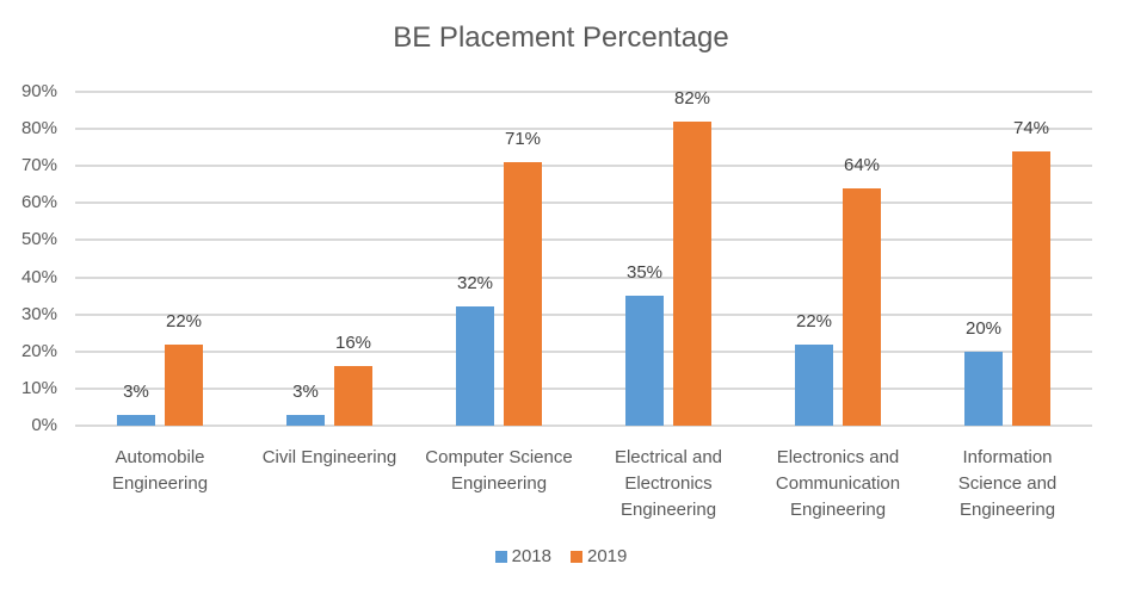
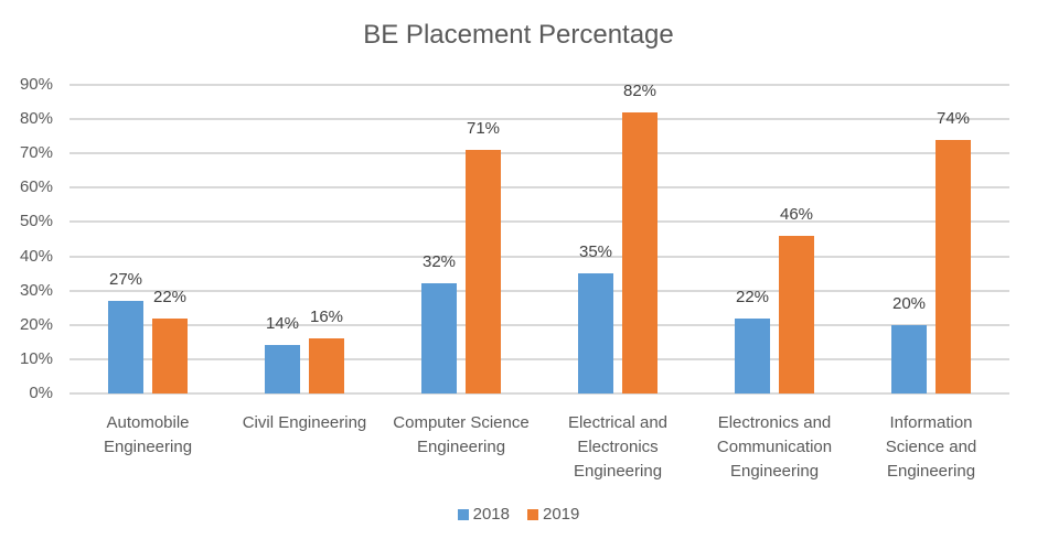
2018/Automobile Engineering: 3% -> 27%
2018/Civil Engineering: 3% -> 14%
2019/Electronics and Communication Engineering: 64% -> 46%
